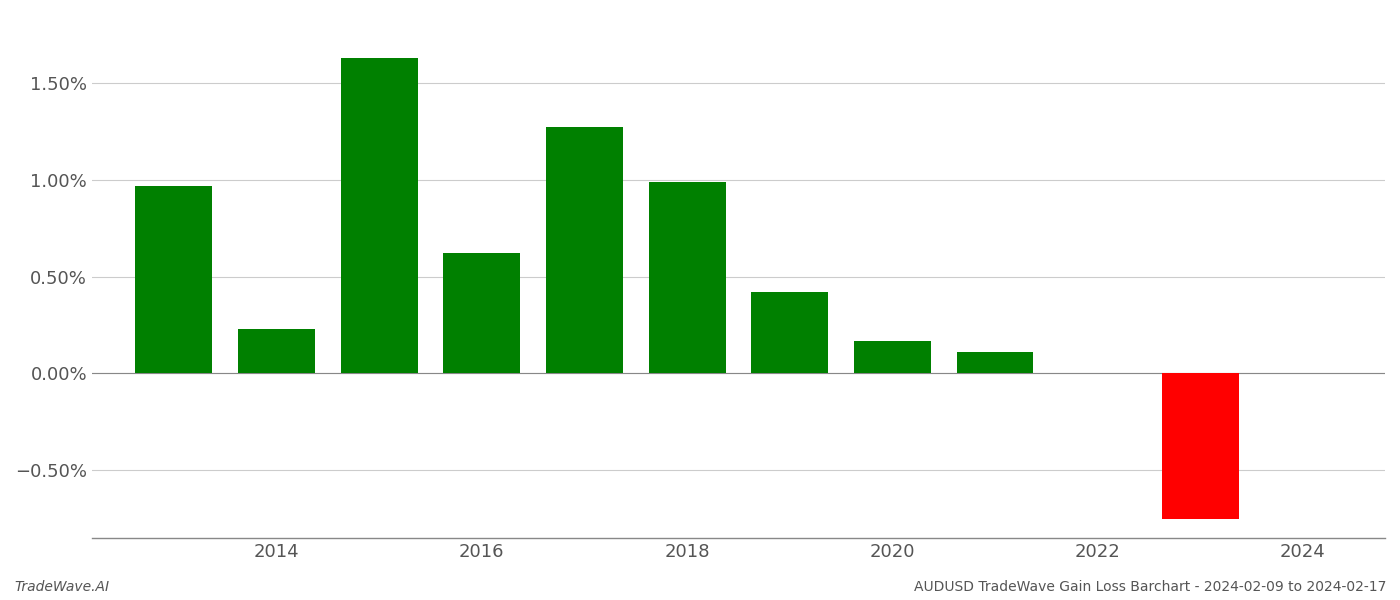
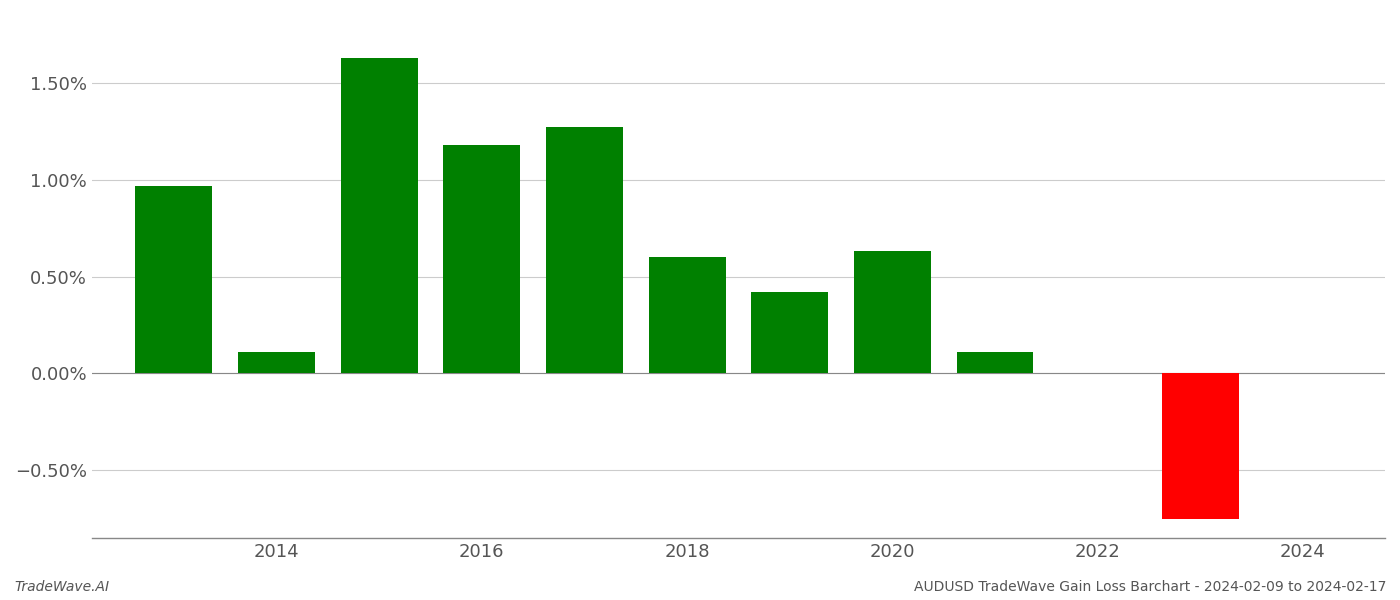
2014: 0.23% -> 0.11%
2016: 0.62% -> 1.18%
2018: 0.99% -> 0.60%
2020: 0.17% -> 0.63%
